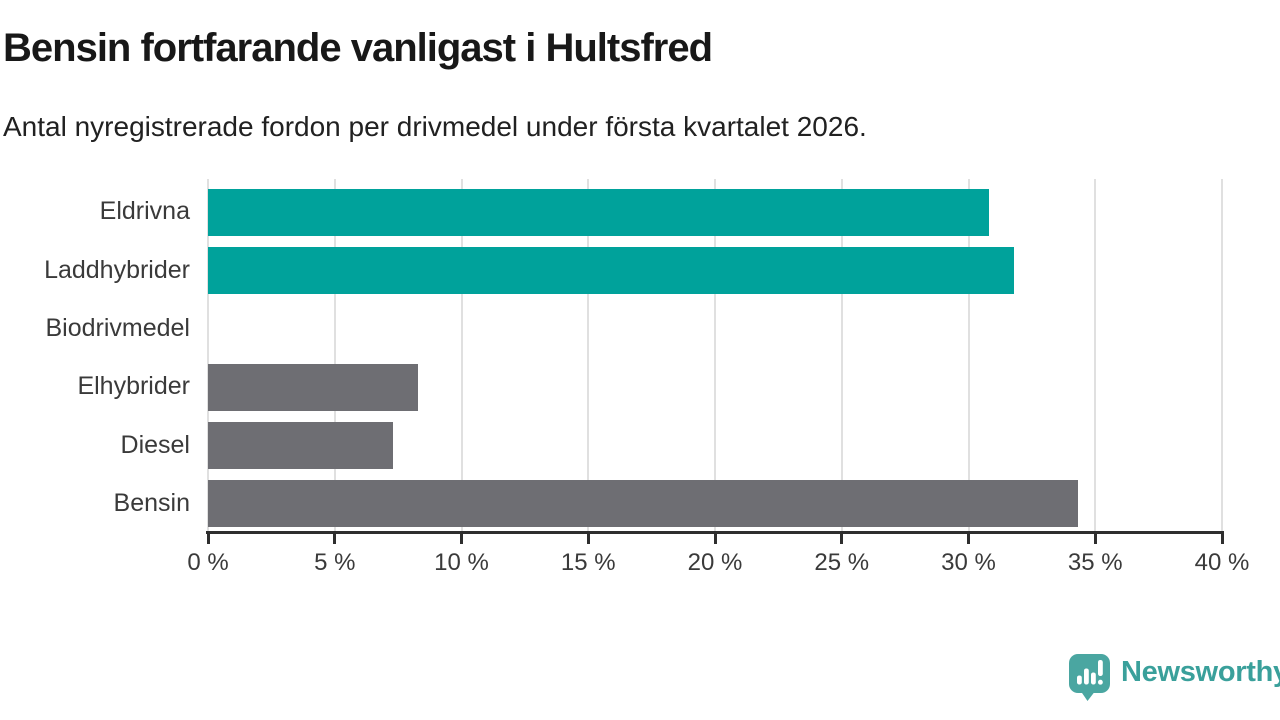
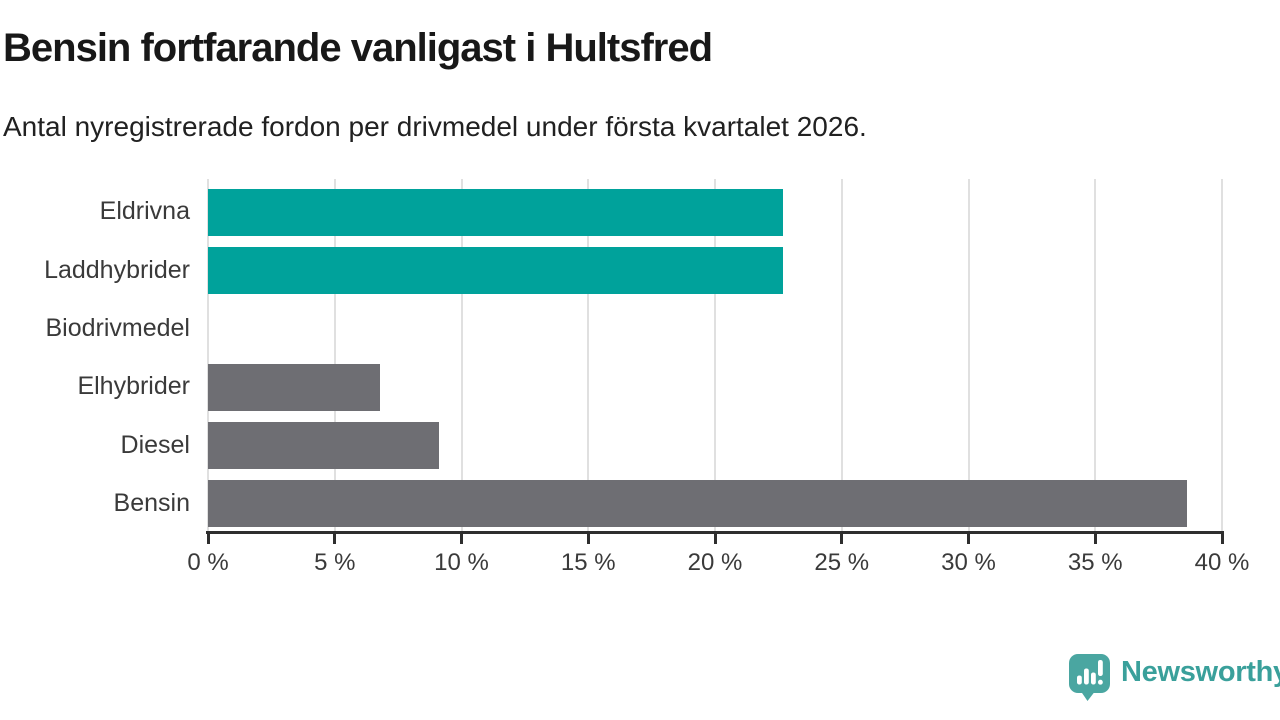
Eldrivna: 30.8% -> 22.7%
Laddhybrider: 31.8% -> 22.7%
Elhybrider: 8.3% -> 6.8%
Diesel: 7.3% -> 9.1%
Bensin: 34.3% -> 38.6%
